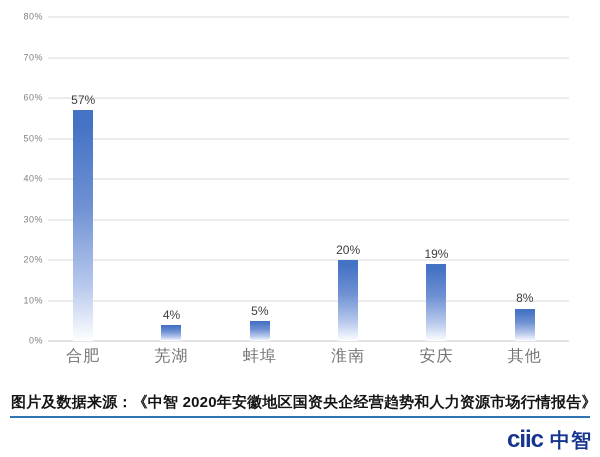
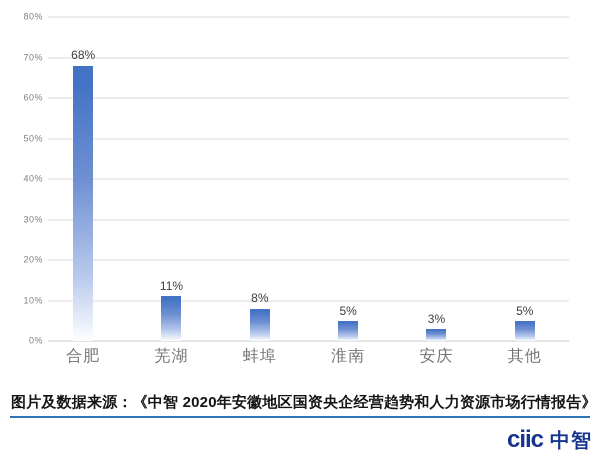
合肥: 57% -> 68%
芜湖: 4% -> 11%
蚌埠: 5% -> 8%
淮南: 20% -> 5%
安庆: 19% -> 3%
其他: 8% -> 5%
